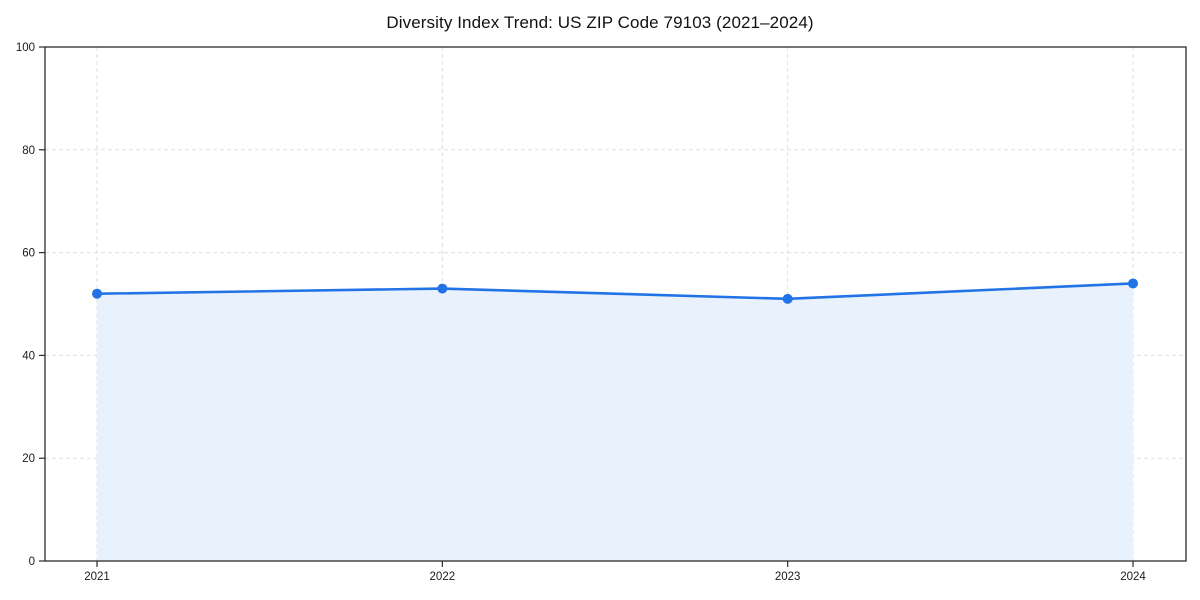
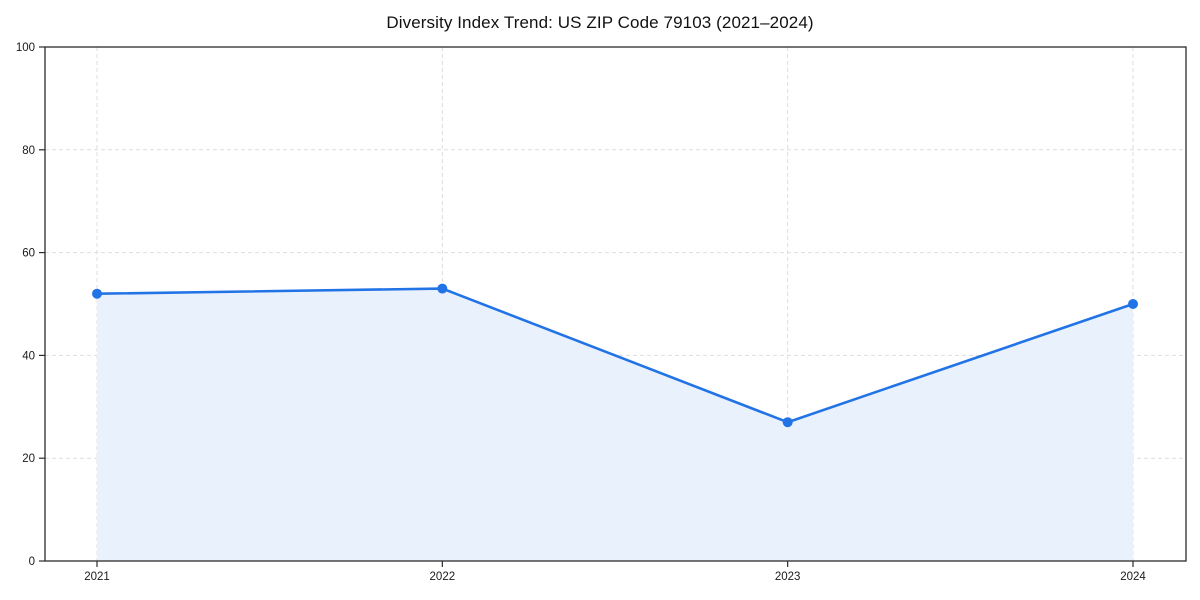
2023: 51 -> 27
2024: 54 -> 50
